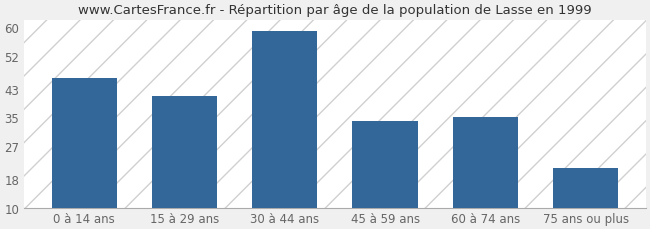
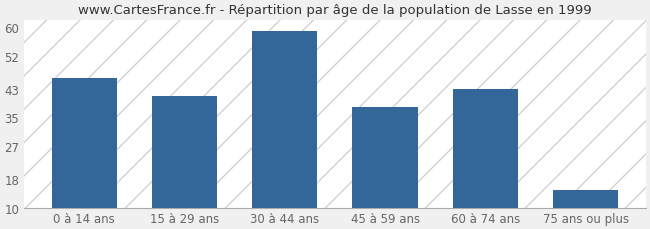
45 à 59 ans: 34 -> 38
60 à 74 ans: 35 -> 43
75 ans ou plus: 21 -> 15
